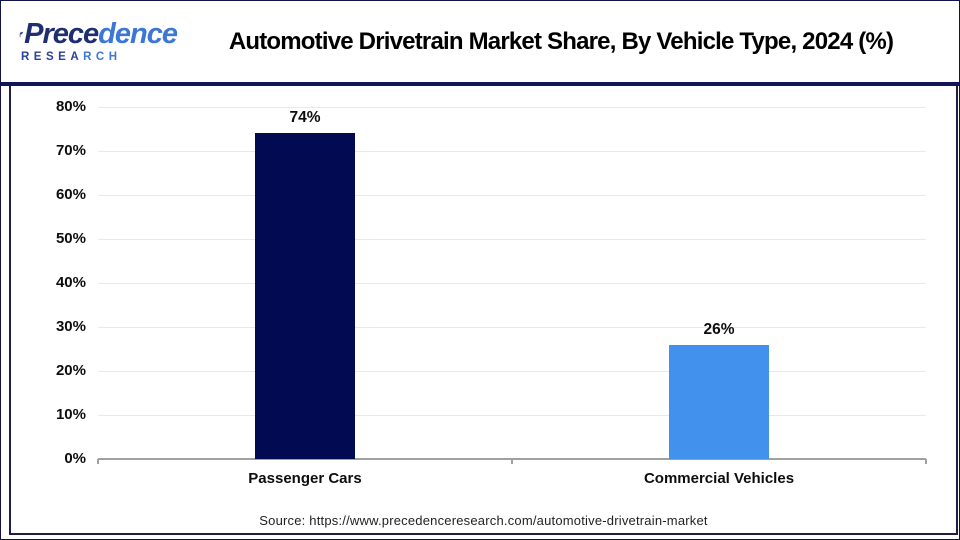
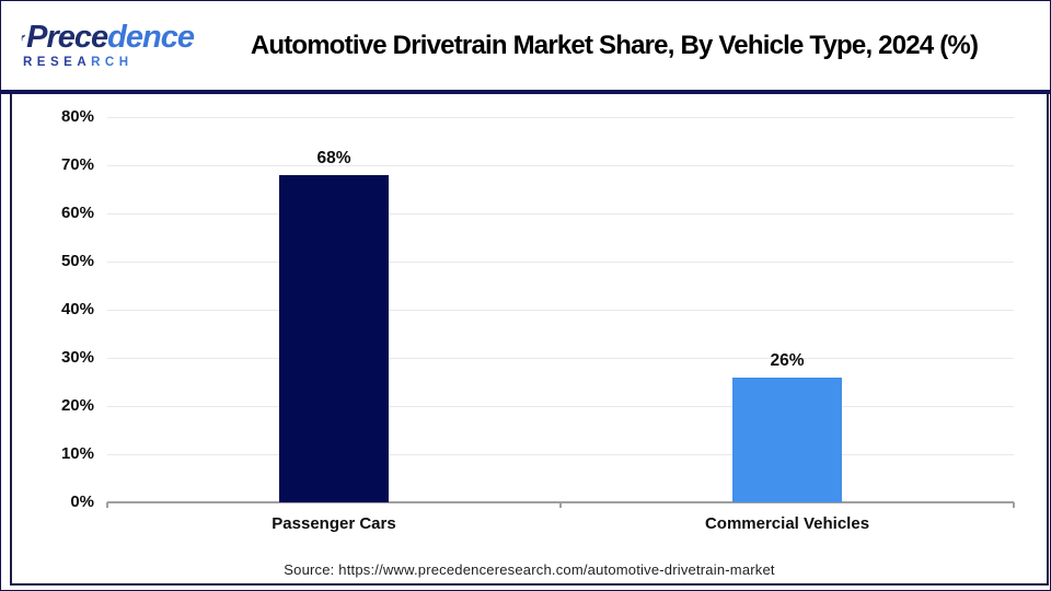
Passenger Cars: 74% -> 68%
